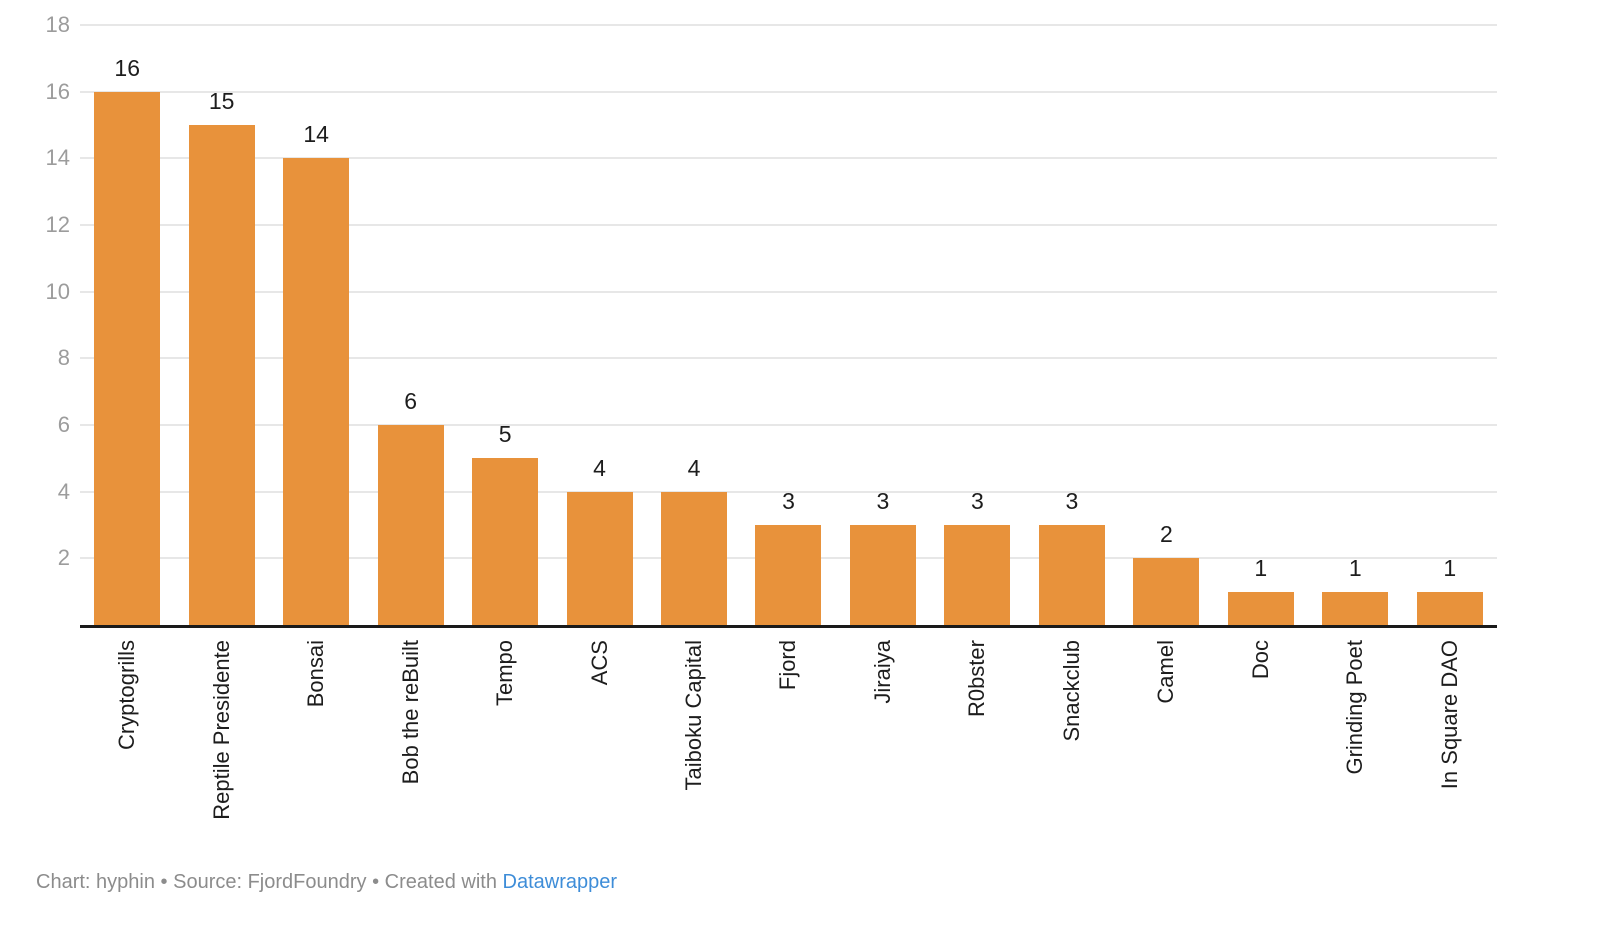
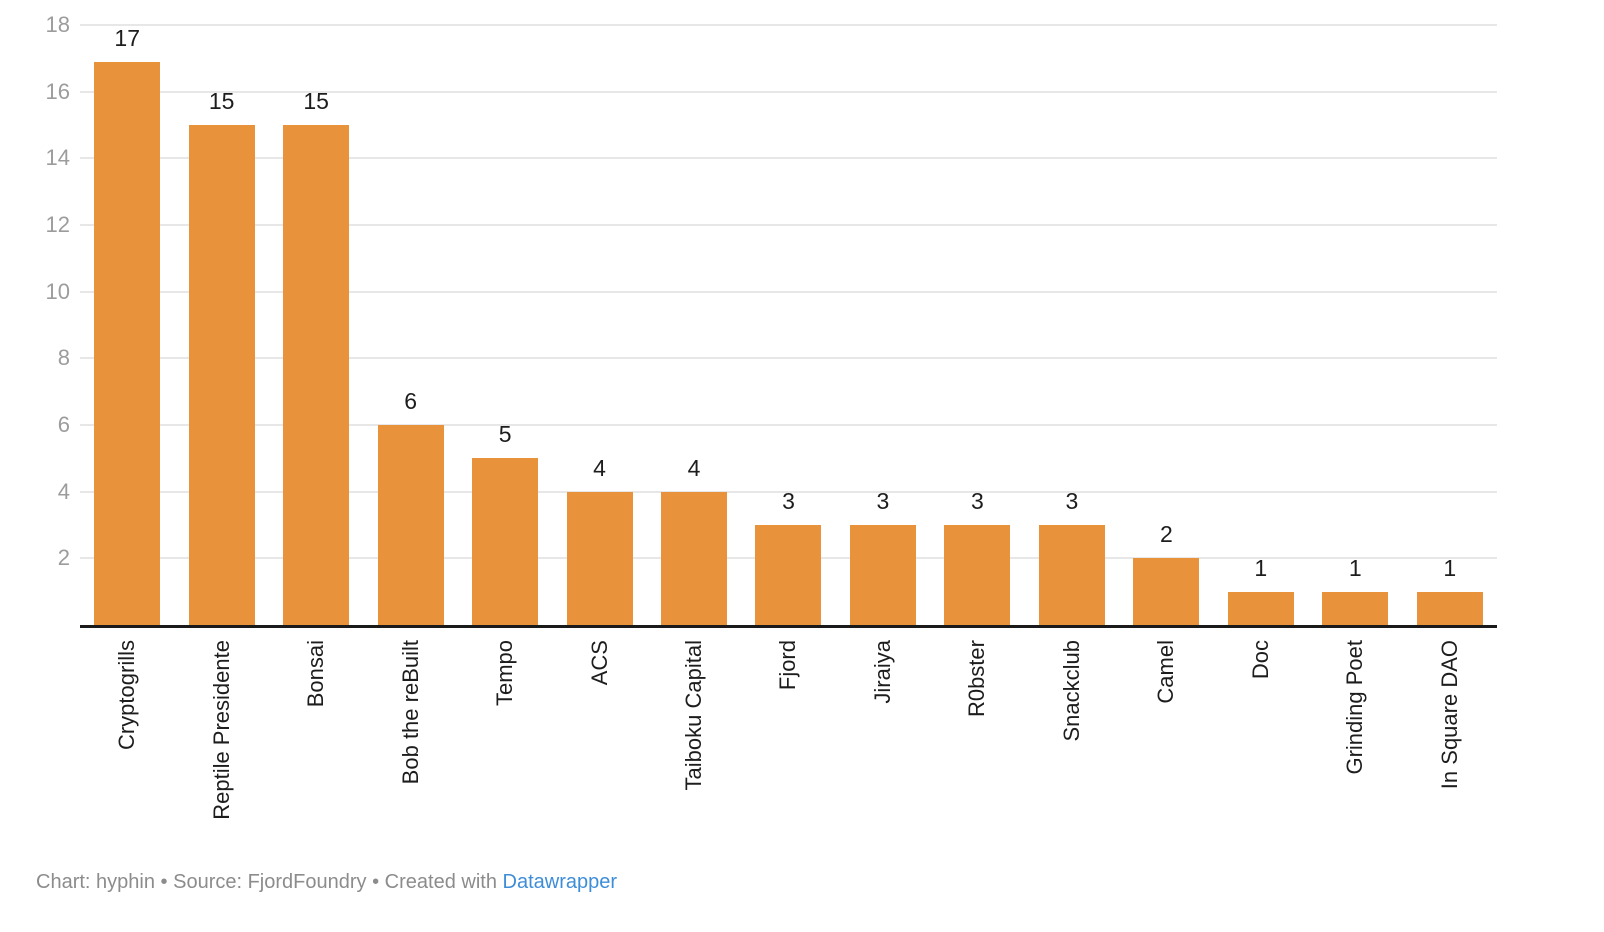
Cryptogrills: 16 -> 17
Bonsai: 14 -> 15
